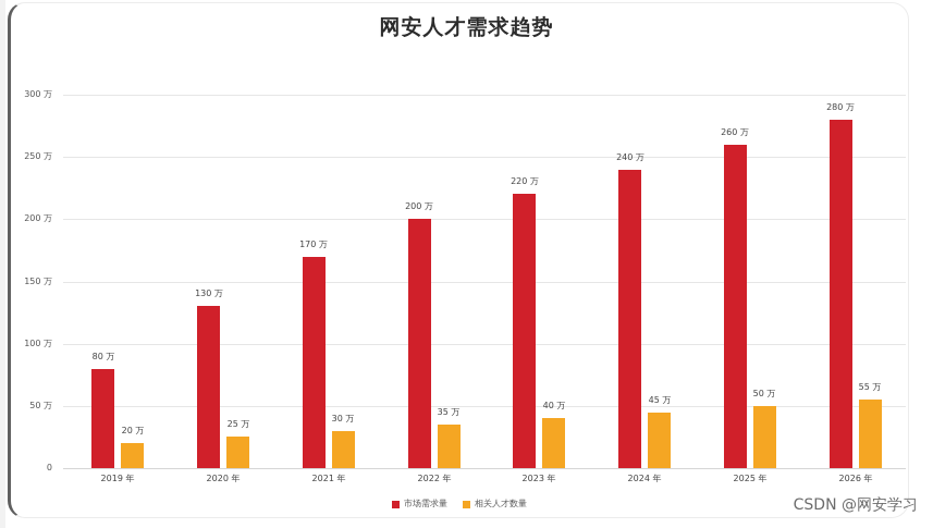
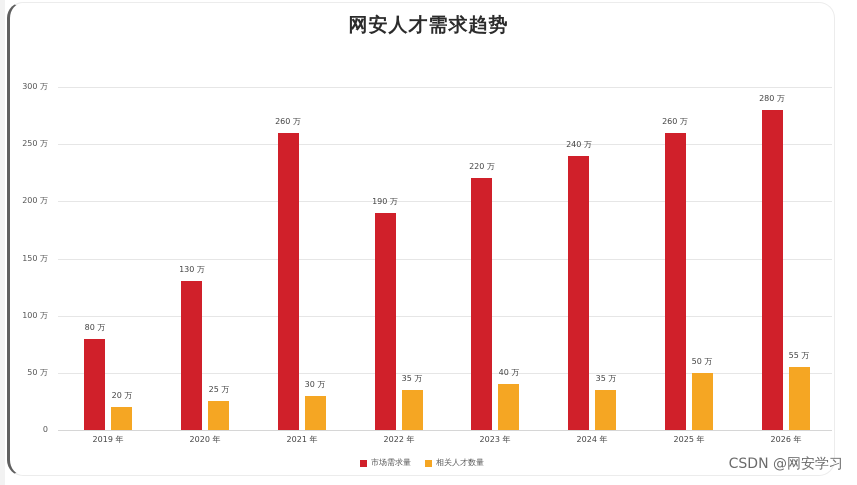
市场需求量/2021 年: 170 -> 260
市场需求量/2022 年: 200 -> 190
相关人才数量/2024 年: 45 -> 35
